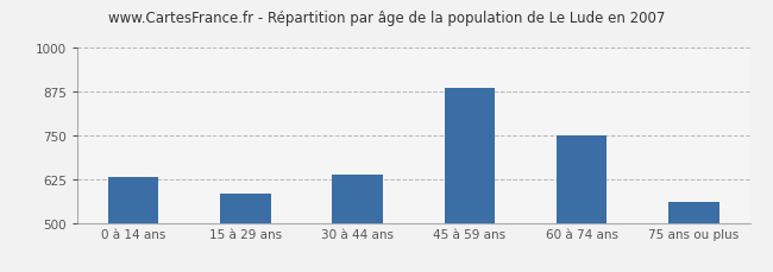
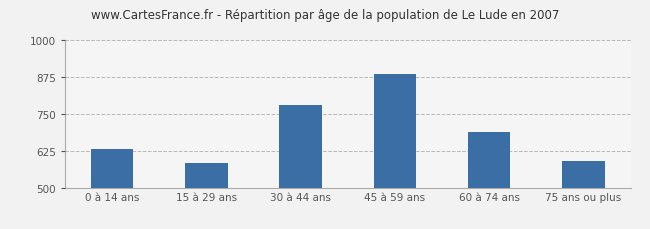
30 à 44 ans: 638 -> 780
60 à 74 ans: 750 -> 690
75 ans ou plus: 560 -> 590
